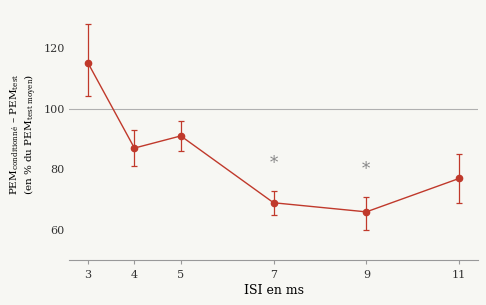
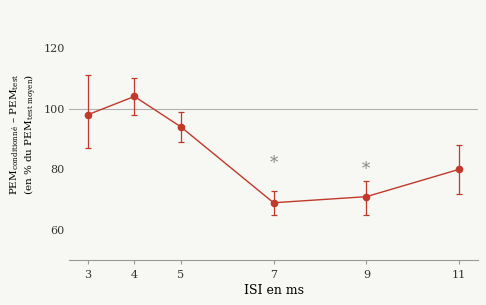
3: 115 -> 98
4: 87 -> 104
5: 91 -> 94
9: 66 -> 71
11: 77 -> 80
